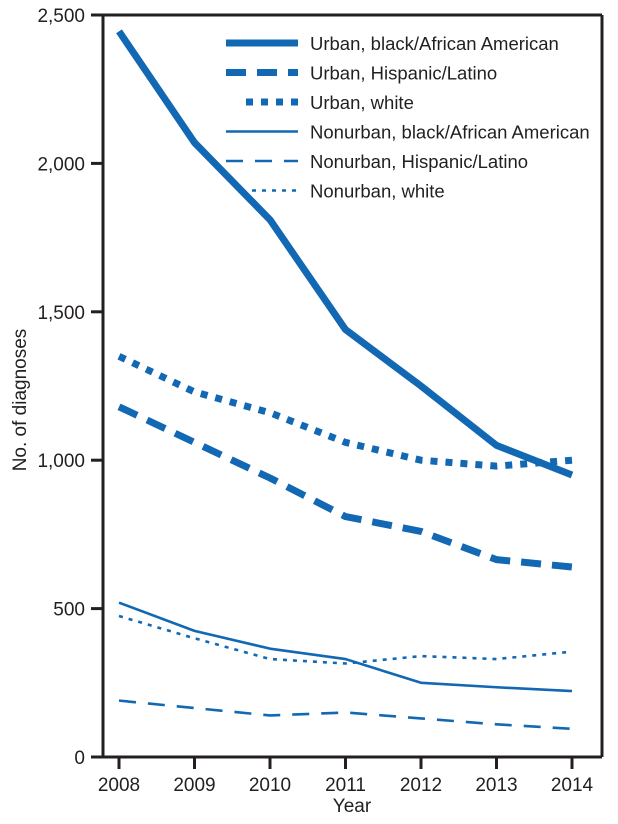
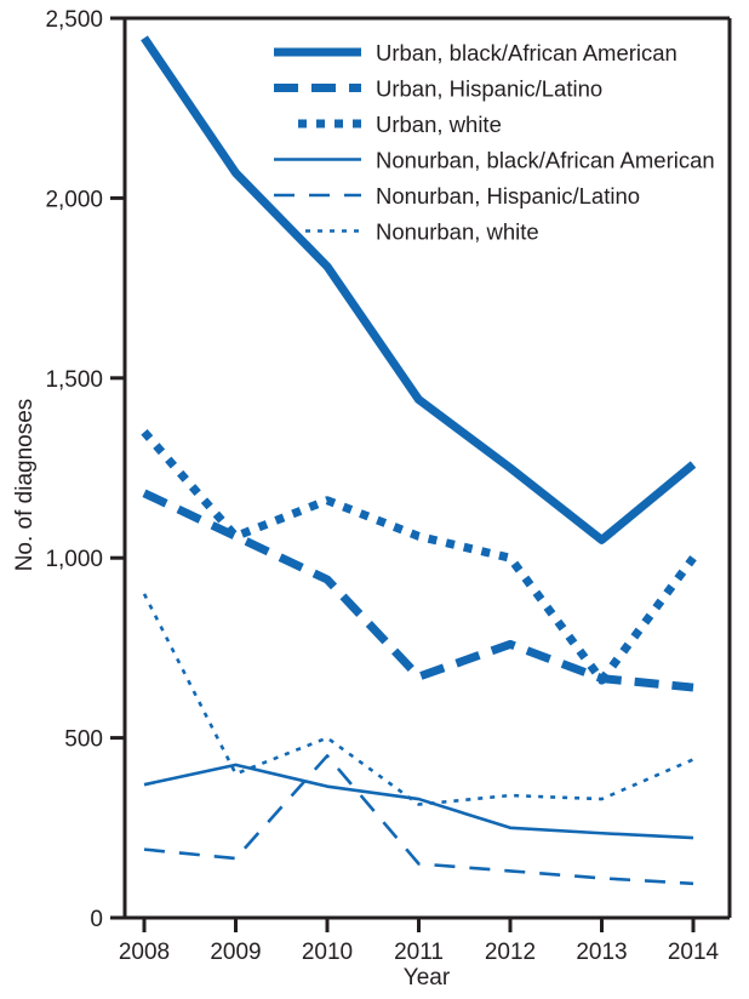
Nonurban, black/African American/2008: 520 -> 370
Nonurban, white/2008: 480 -> 900
Urban, white/2009: 1230 -> 1060
Nonurban, Hispanic/Latino/2010: 140 -> 450
Nonurban, white/2010: 330 -> 500
Urban, Hispanic/Latino/2011: 810 -> 670
Urban, white/2013: 980 -> 660
Urban, black/African American/2014: 950 -> 1260
Nonurban, white/2014: 360 -> 440
